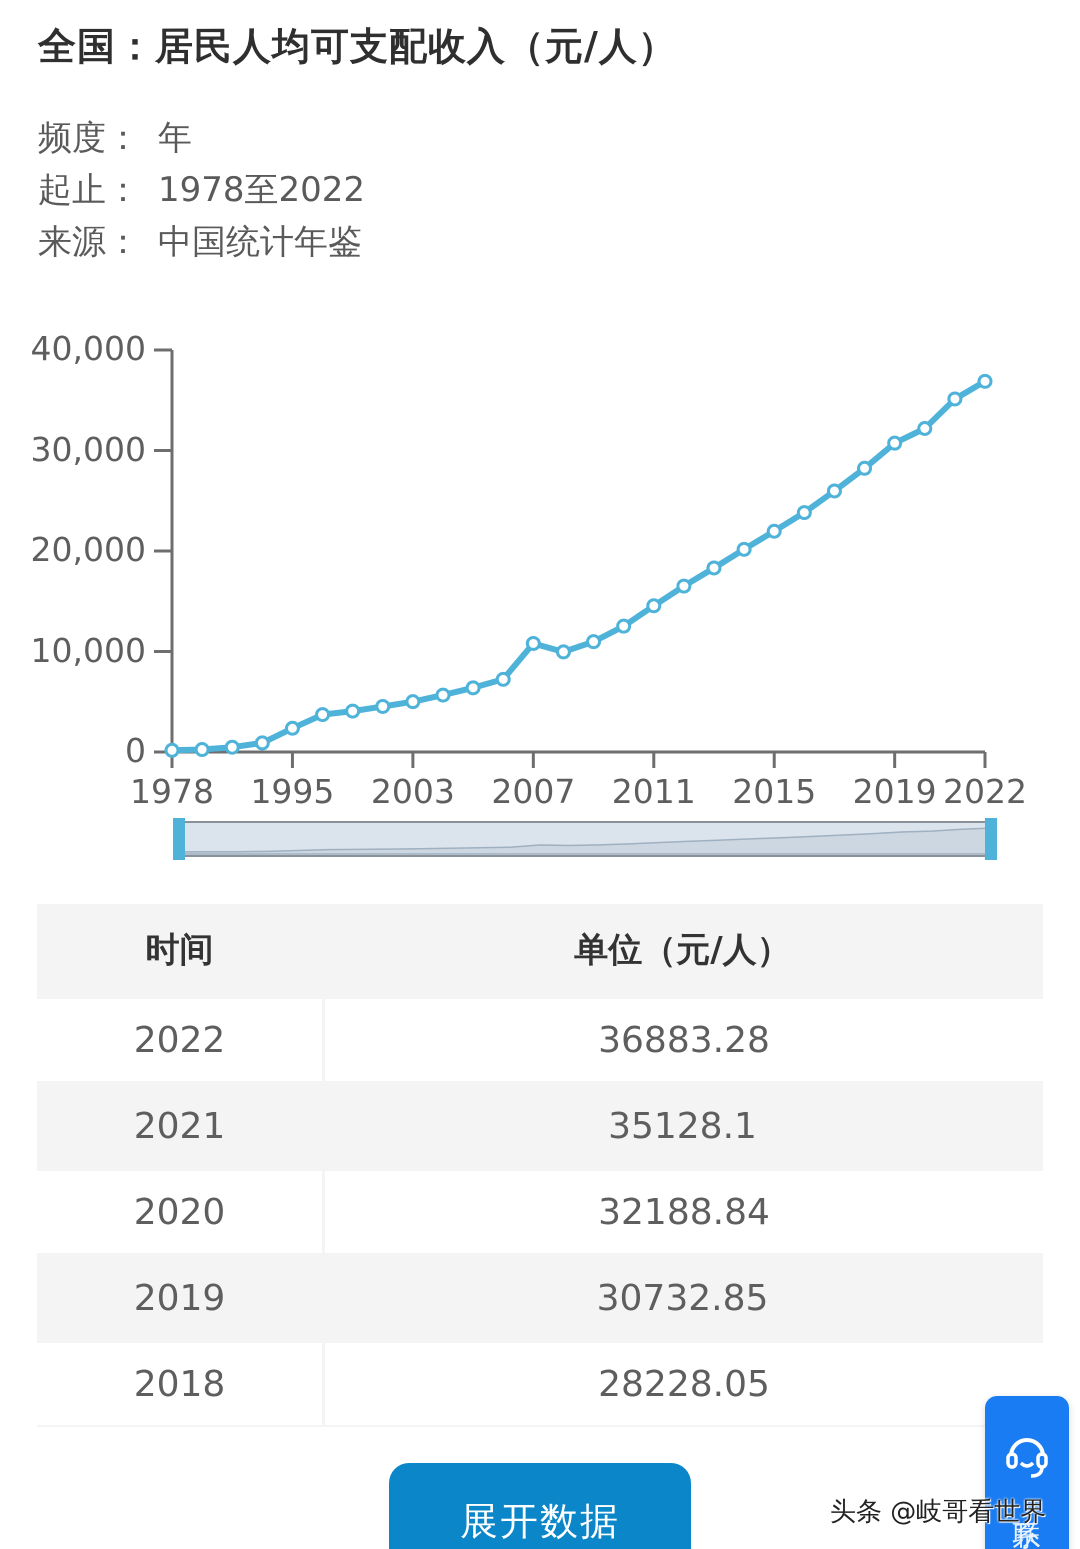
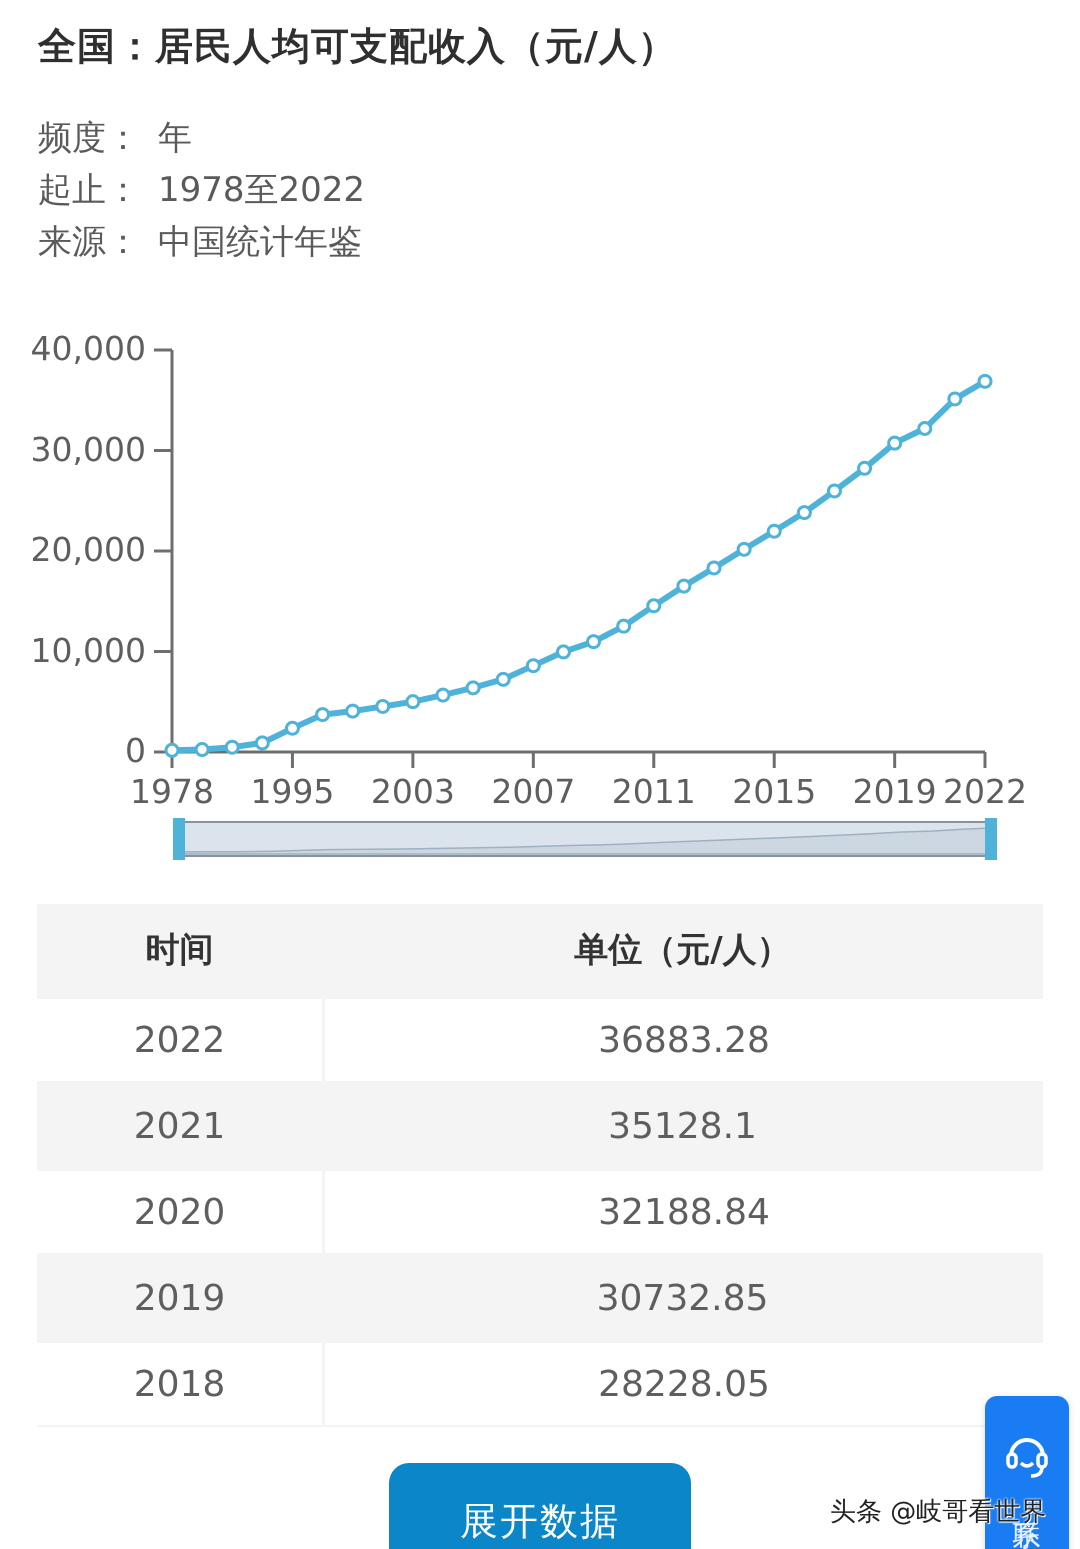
2007: 10800 -> 8600
